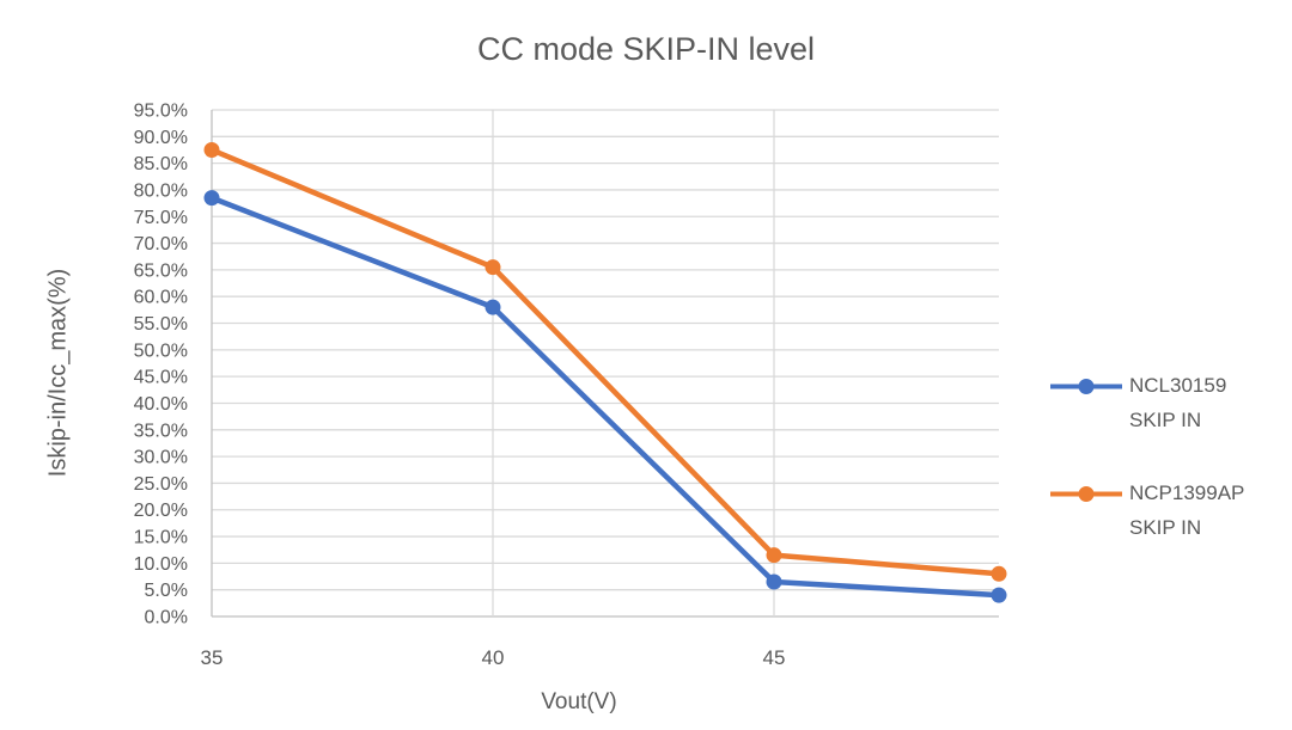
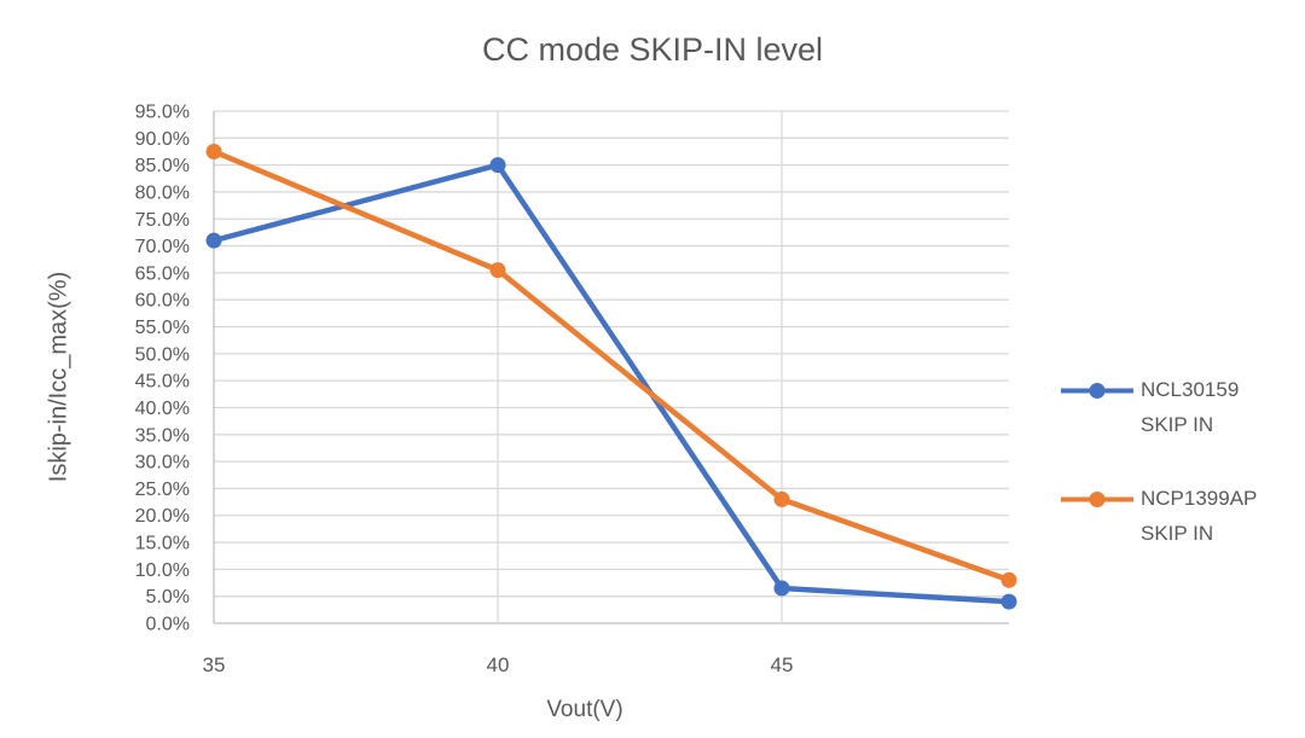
NCL30159 SKIP IN/35: 78% -> 71%
NCL30159 SKIP IN/40: 58% -> 85%
NCP1399AP SKIP IN/45: 12% -> 23%
